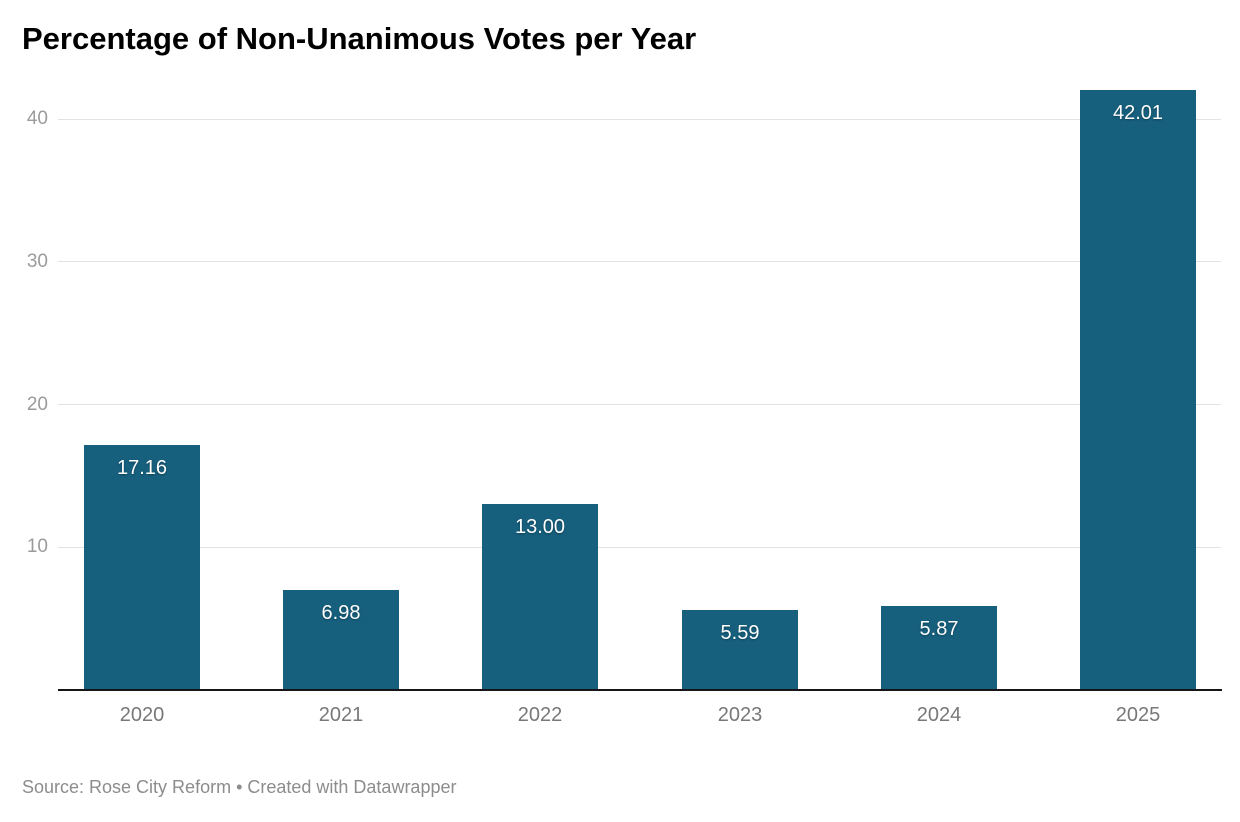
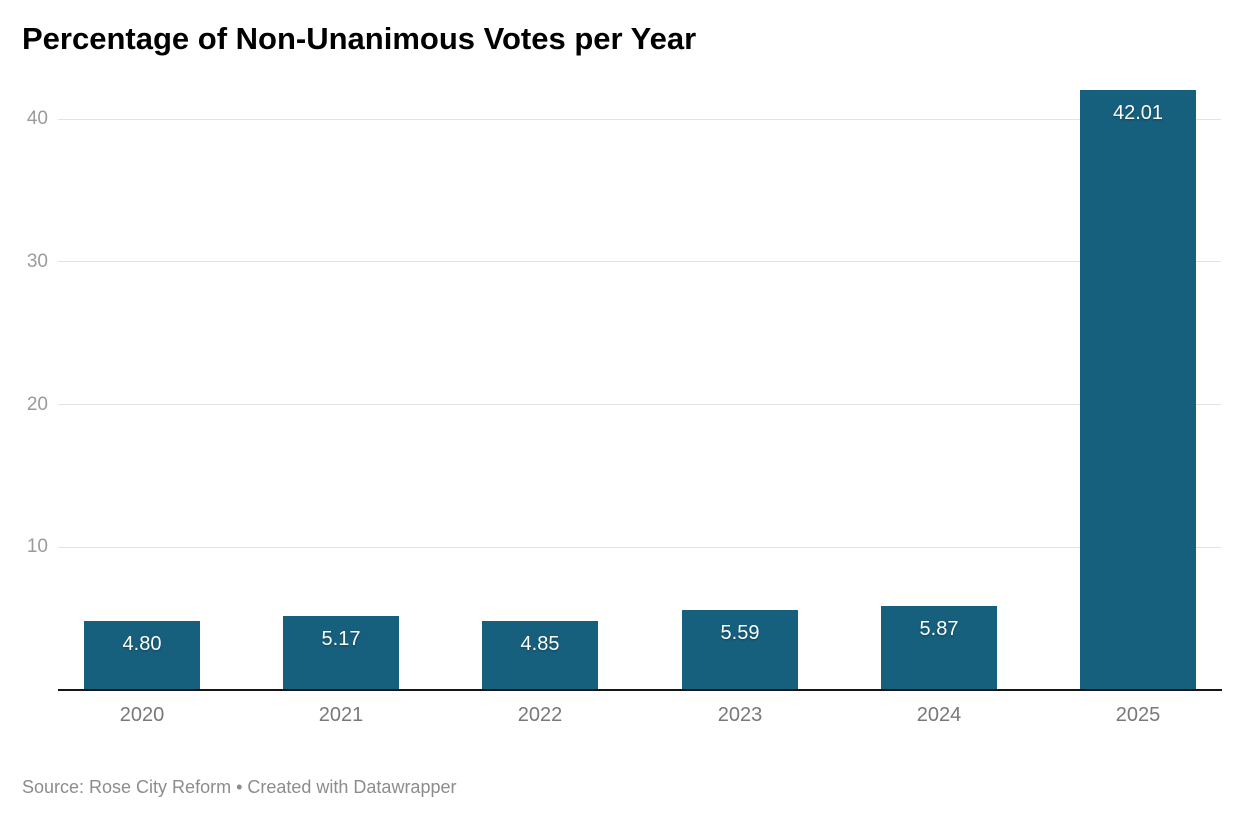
2020: 17.16 -> 4.80
2021: 6.98 -> 5.17
2022: 13.00 -> 4.85
